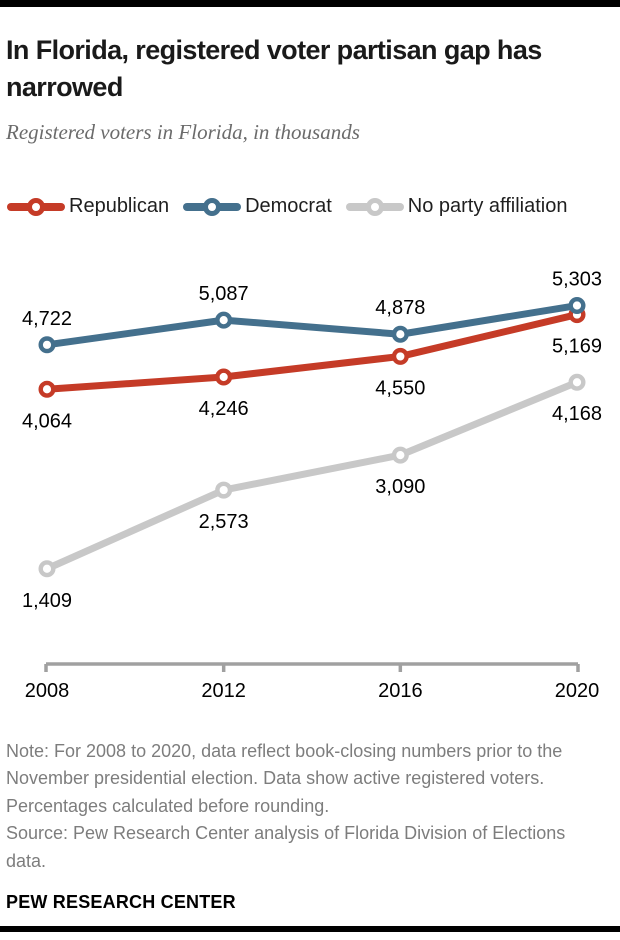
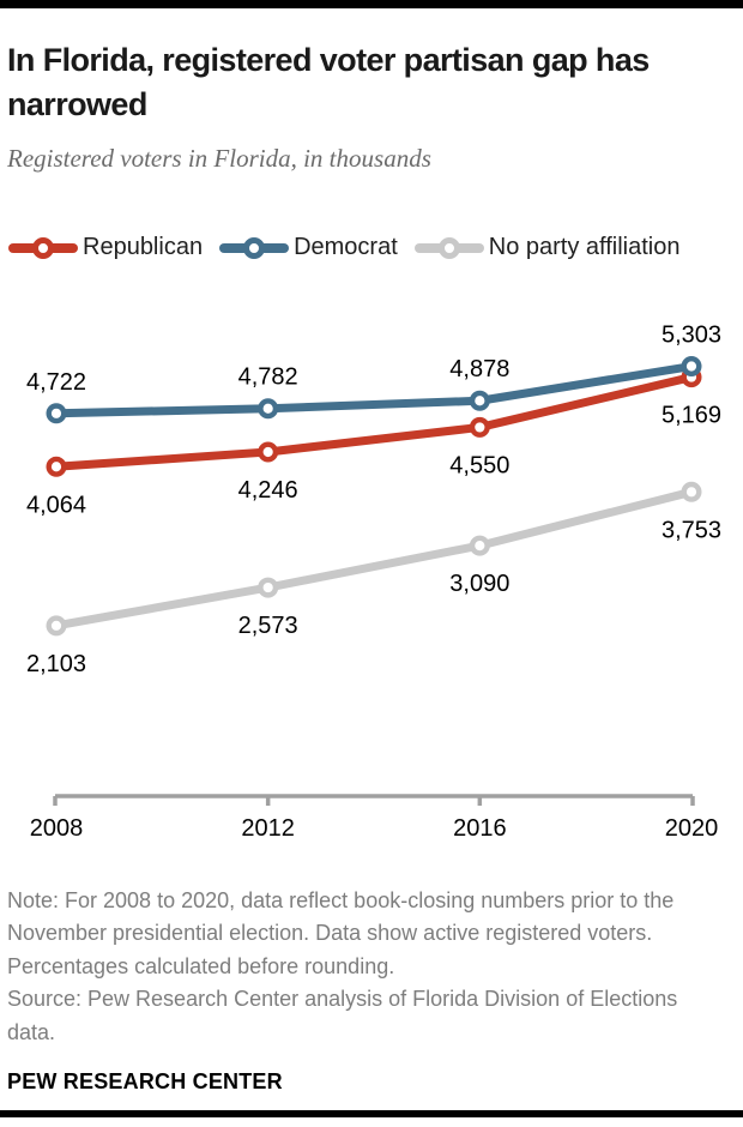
No party affiliation/2008: 1,409 -> 2,103
Democrat/2012: 5,087 -> 4,782
No party affiliation/2020: 4,168 -> 3,753
